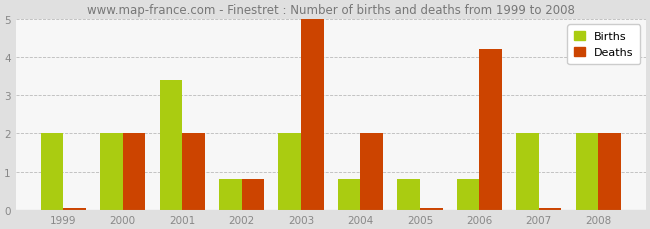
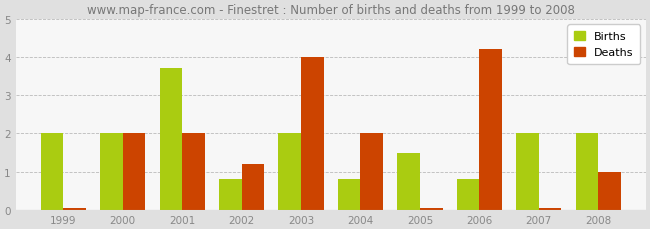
Births/2001: 3.4 -> 3.7
Deaths/2002: 0.80 -> 1.20
Deaths/2003: 5.00 -> 4.00
Births/2005: 0.8 -> 1.5
Deaths/2008: 2.00 -> 1.00
